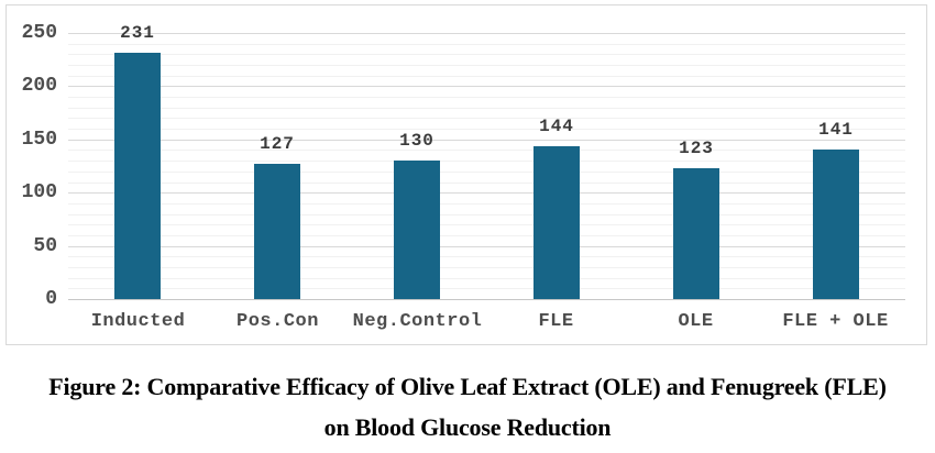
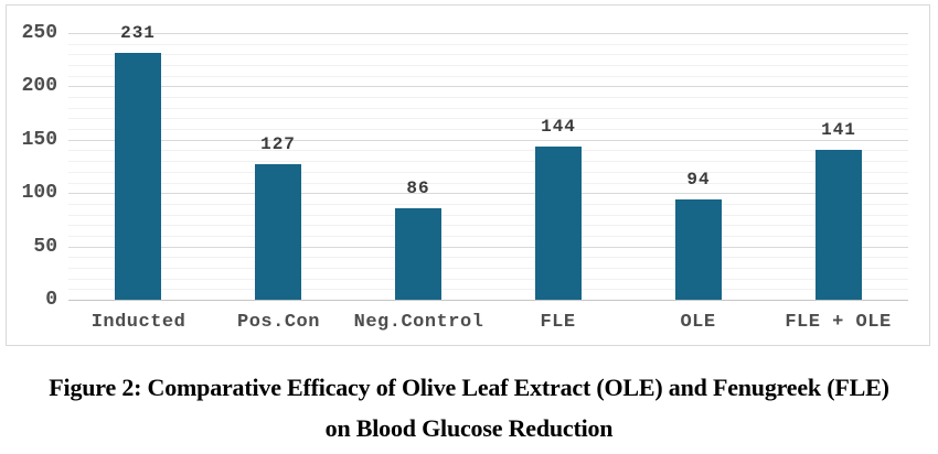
Neg.Control: 130 -> 86
OLE: 123 -> 94
